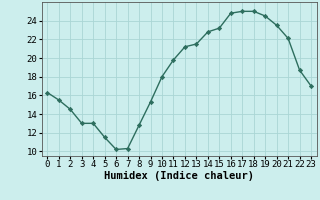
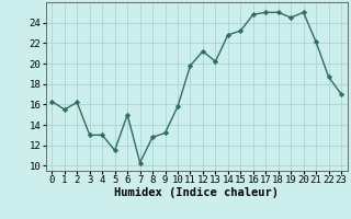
2: 14.5 -> 16.2
6: 10.2 -> 15.0
9: 15.3 -> 13.2
10: 18.0 -> 15.8
13: 21.5 -> 20.2
20: 23.5 -> 25.0
